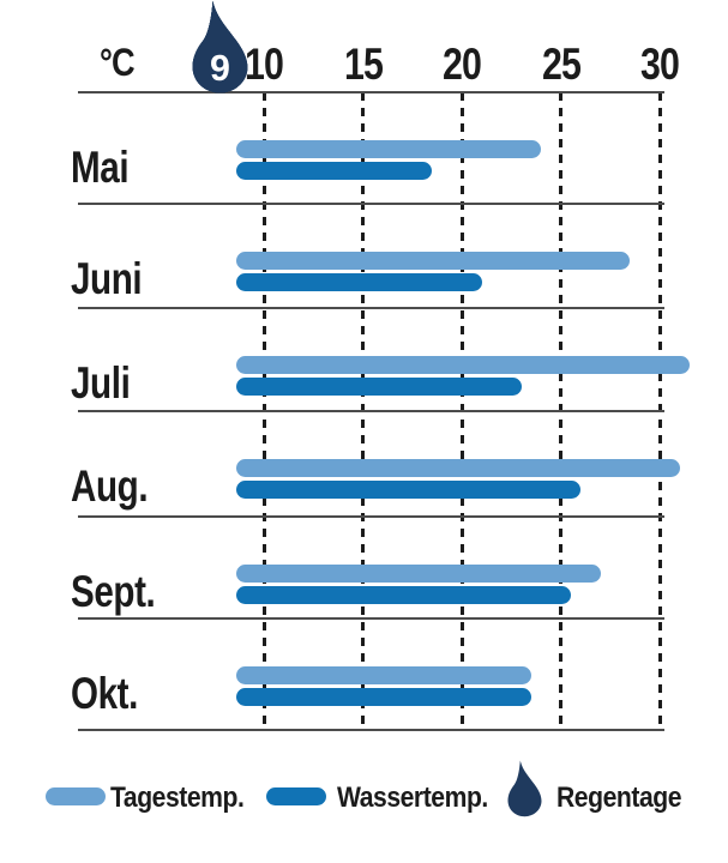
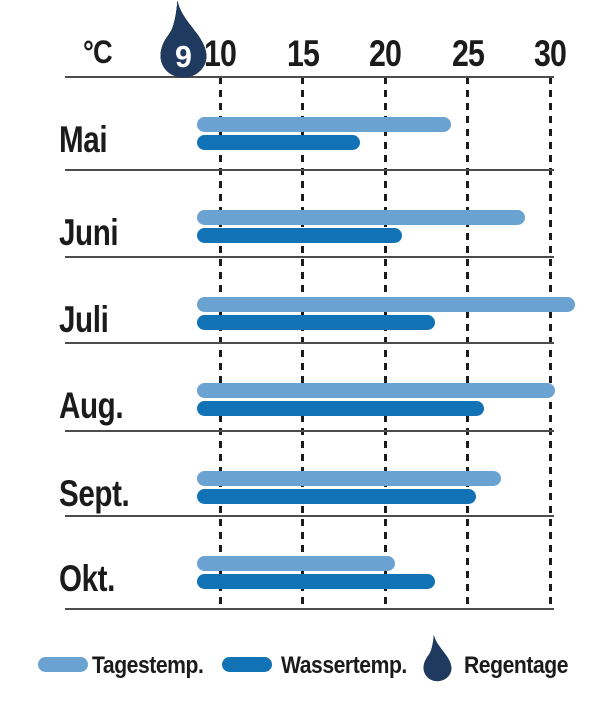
Tagestemp./Aug.: 31.0 -> 30.3
Tagestemp./Okt.: 23.5 -> 20.6
Wassertemp./Okt.: 23.5 -> 23.0
